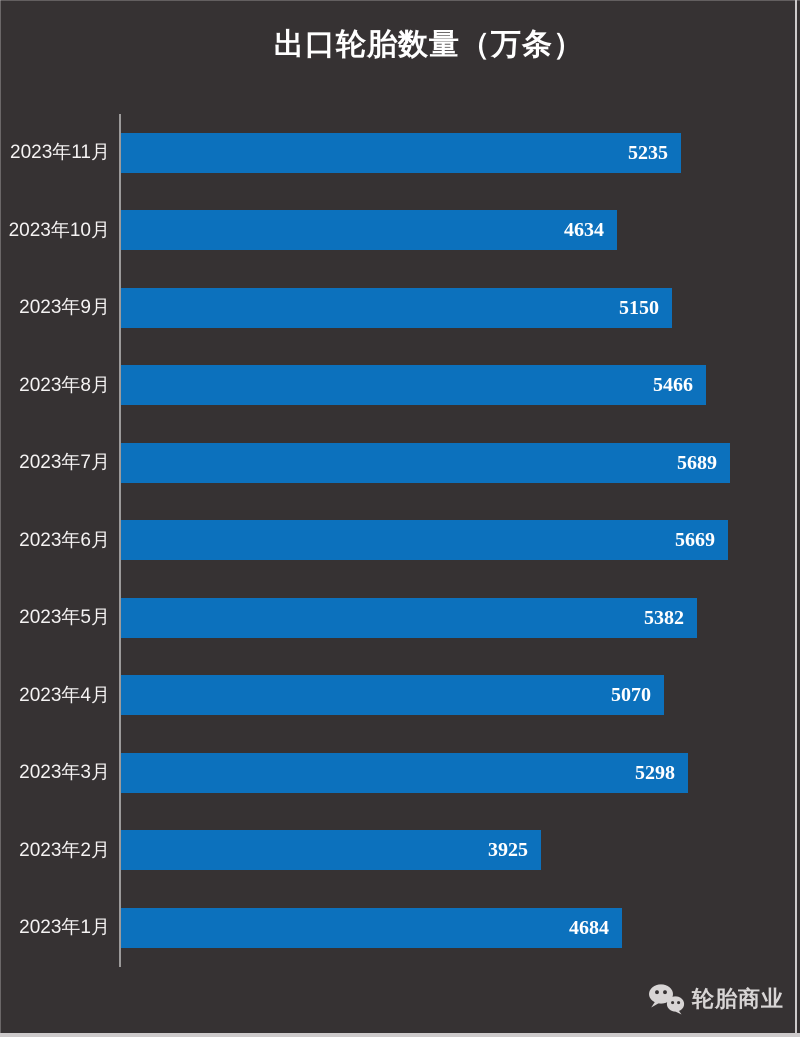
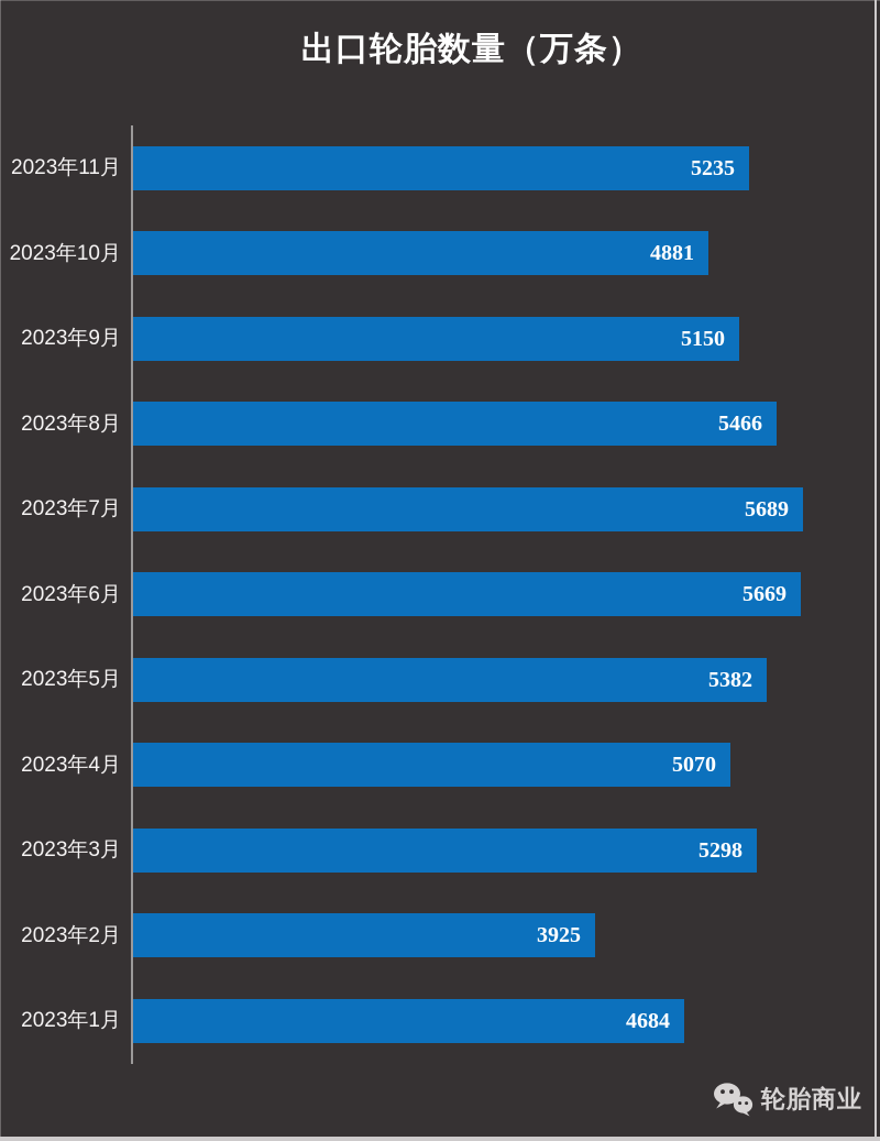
2023年10月: 4634 -> 4881
